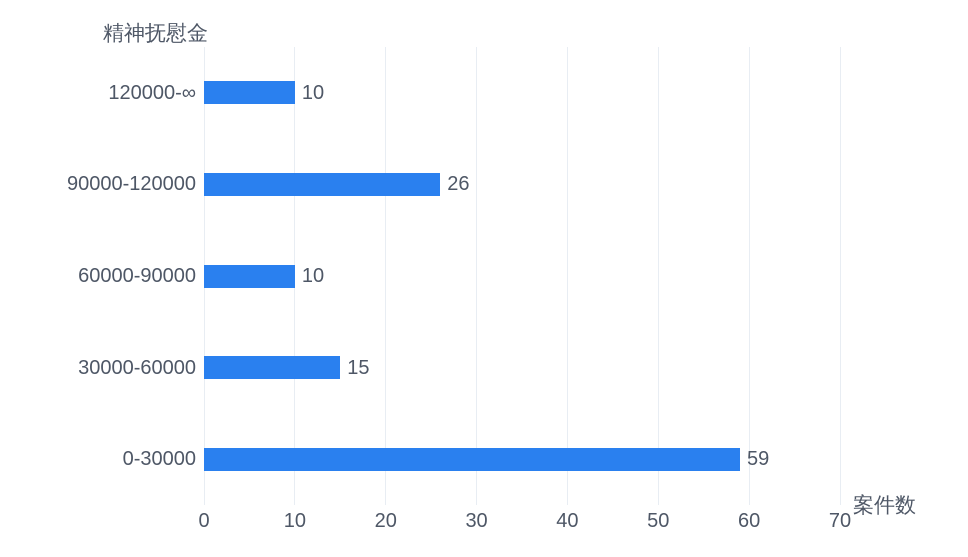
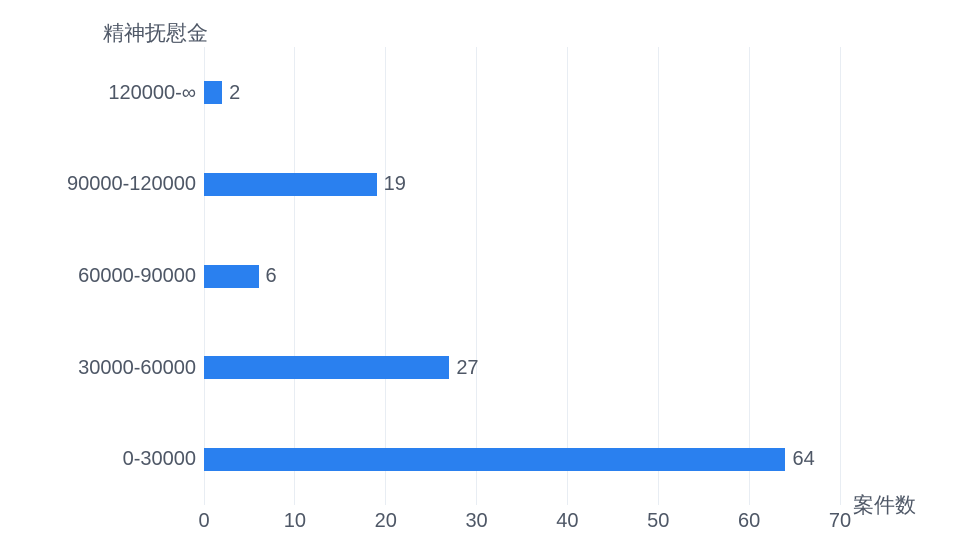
120000-∞: 10 -> 2
90000-120000: 26 -> 19
60000-90000: 10 -> 6
30000-60000: 15 -> 27
0-30000: 59 -> 64
